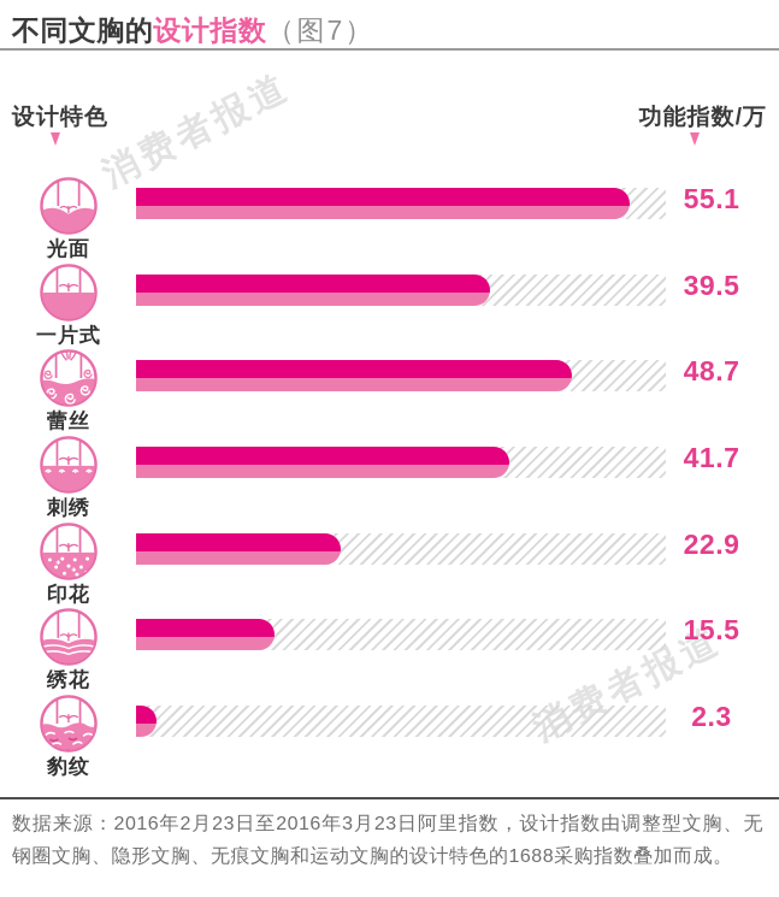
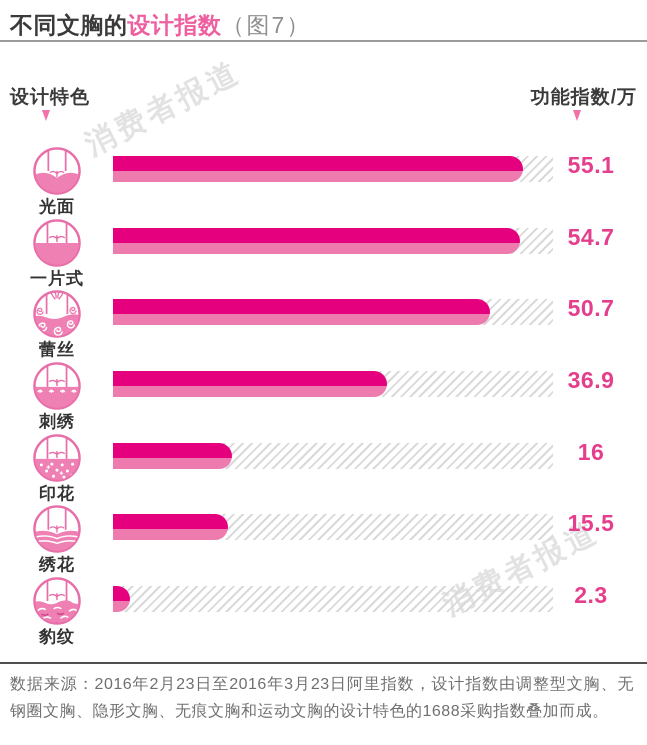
一片式: 39.5 -> 54.7
蕾丝: 48.7 -> 50.7
刺绣: 41.7 -> 36.9
印花: 22.9 -> 16
